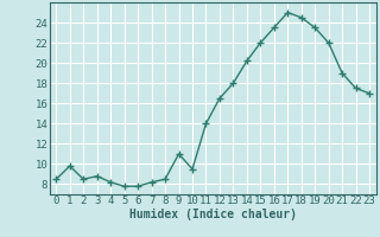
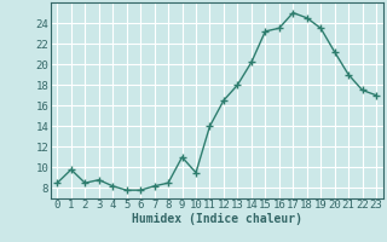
15: 22.0 -> 23.2
20: 22.0 -> 21.2
